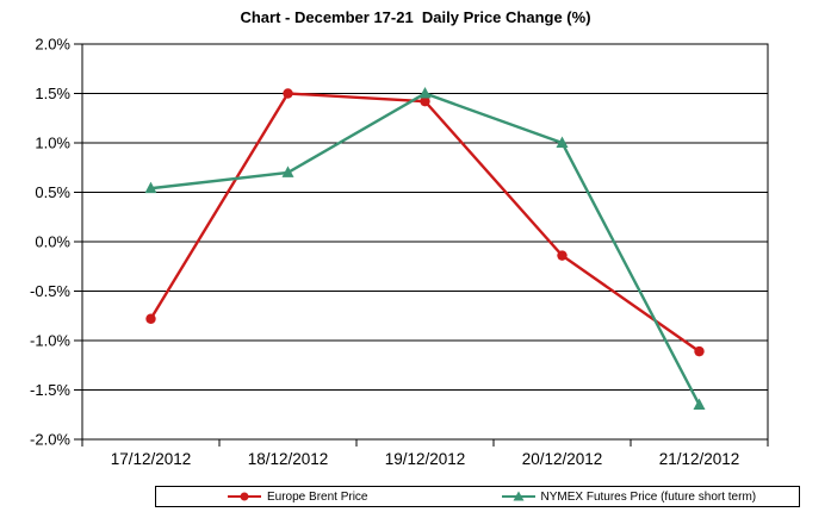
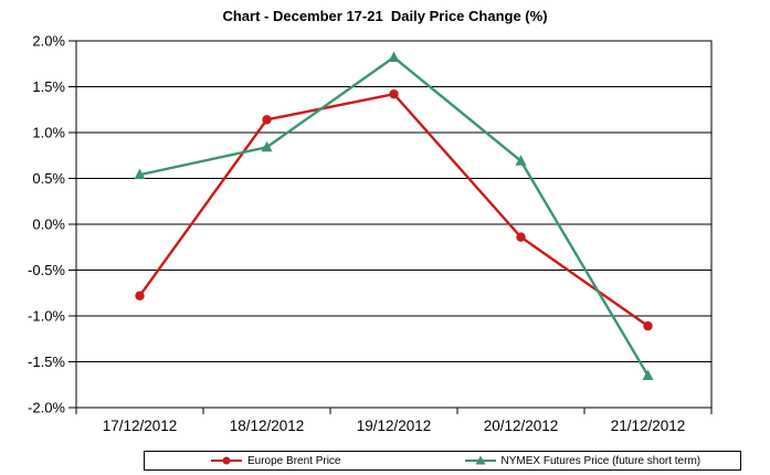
Europe Brent Price/18/12/2012: 1.5% -> 1.1%
NYMEX Futures Price (future short term)/18/12/2012: 0.7% -> 0.8%
NYMEX Futures Price (future short term)/19/12/2012: 1.5% -> 1.8%
NYMEX Futures Price (future short term)/20/12/2012: 1.0% -> 0.7%
